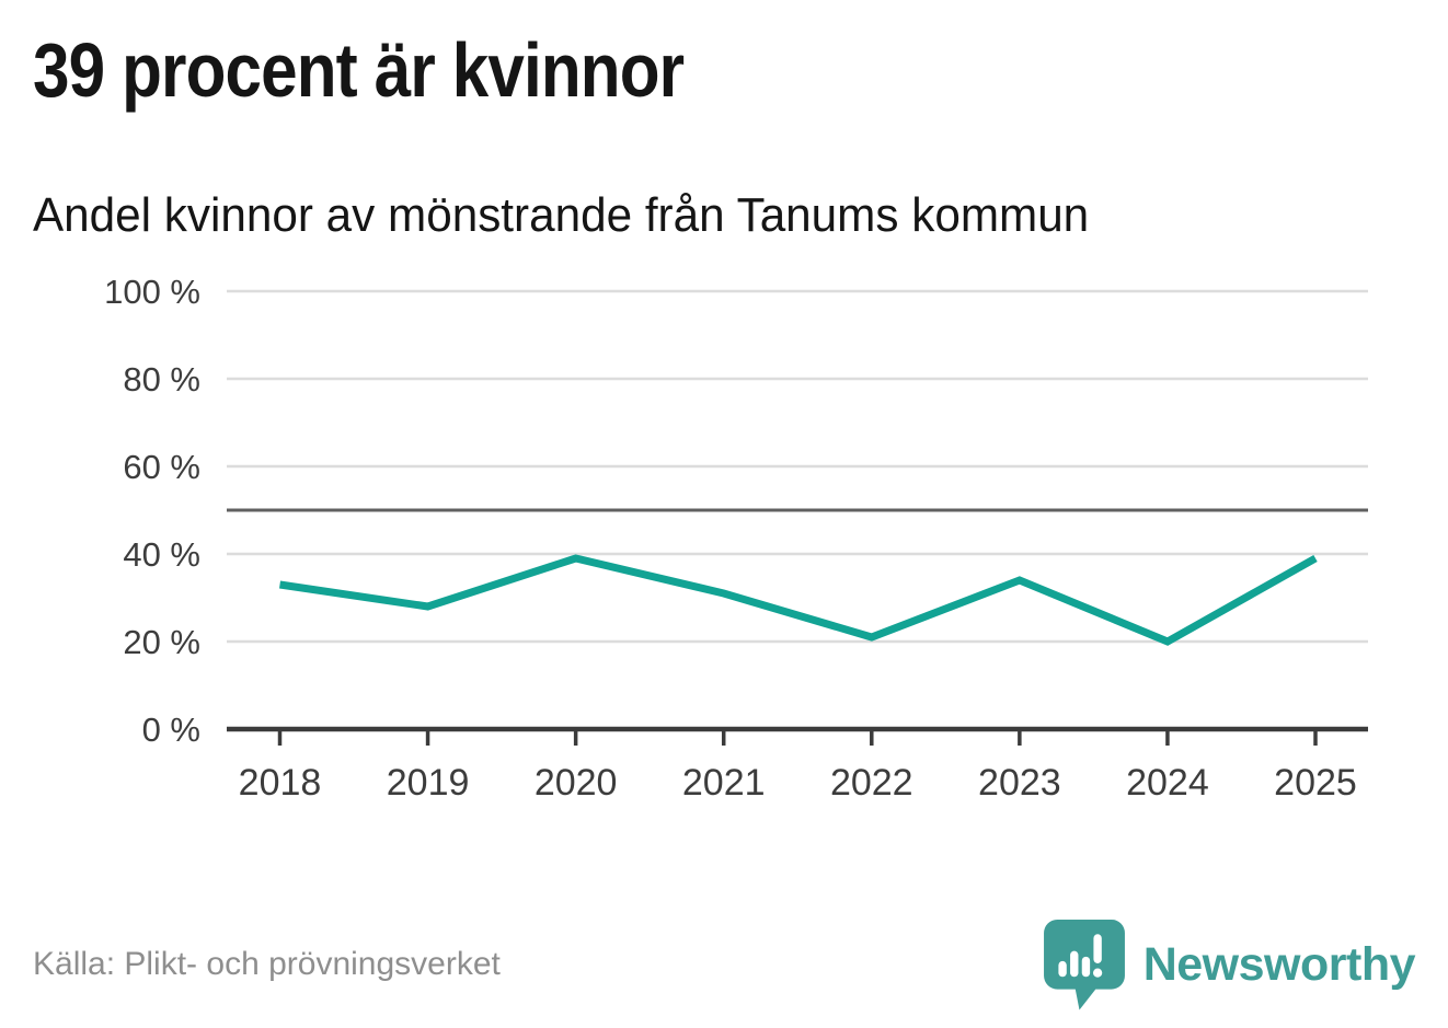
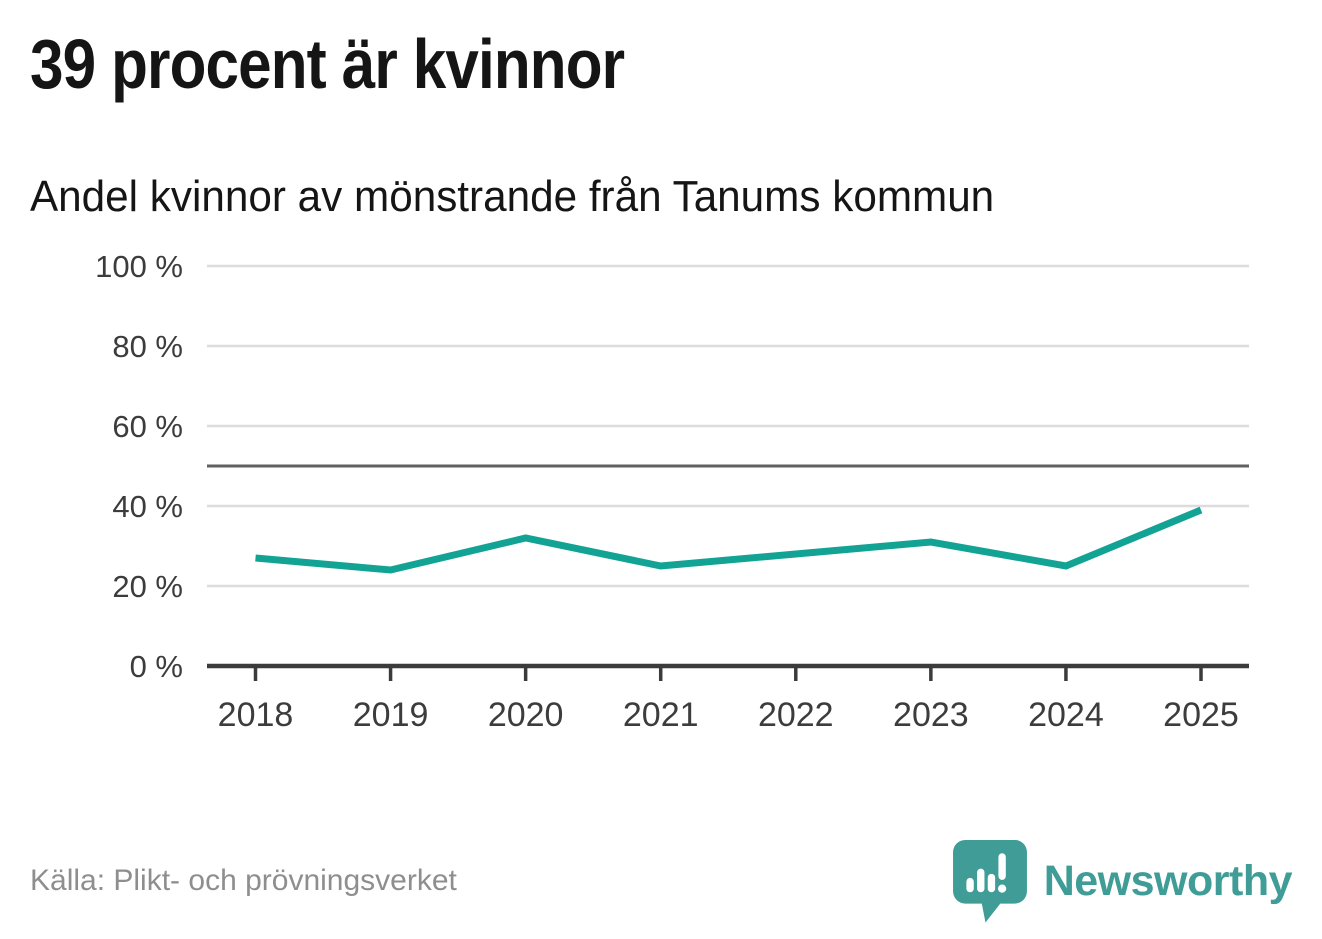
2018: 33% -> 27%
2019: 28% -> 24%
2020: 39% -> 32%
2021: 31% -> 25%
2022: 21% -> 28%
2023: 34% -> 31%
2024: 20% -> 25%
